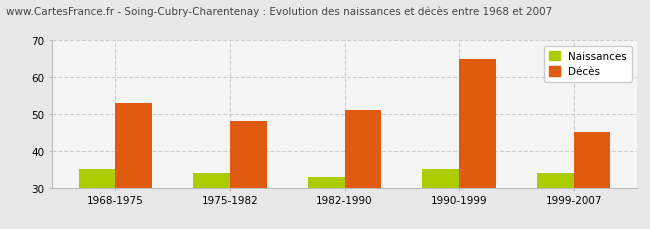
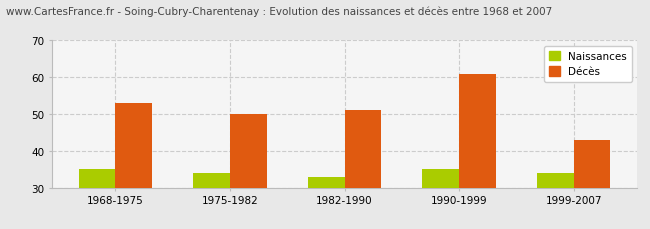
Décès/1975-1982: 48 -> 50
Décès/1990-1999: 65 -> 61
Décès/1999-2007: 45 -> 43
